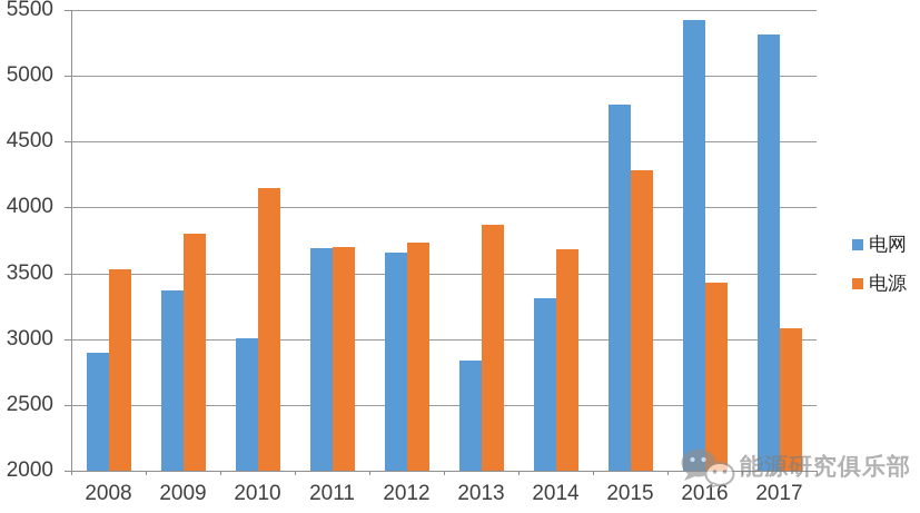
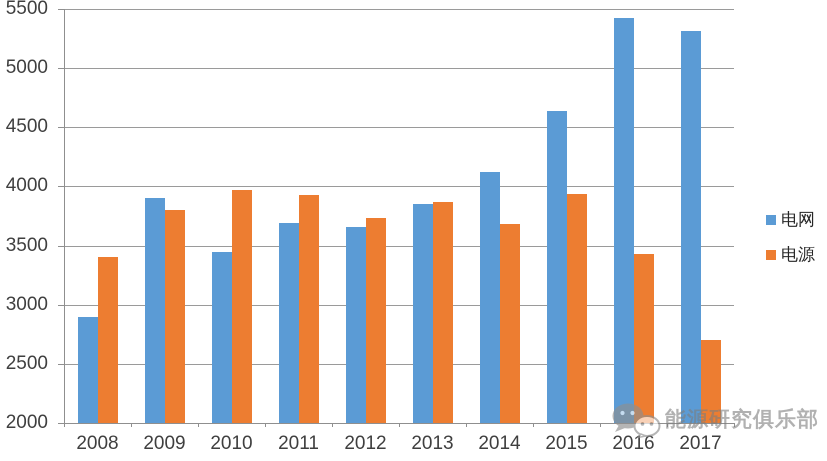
电源/2008: 3530 -> 3400
电网/2009: 3370 -> 3900
电网/2010: 3010 -> 3450
电源/2010: 4150 -> 3970
电源/2011: 3700 -> 3930
电网/2013: 2840 -> 3850
电网/2014: 3310 -> 4120
电网/2015: 4780 -> 4640
电源/2015: 4280 -> 3940
电源/2017: 3080 -> 2700
